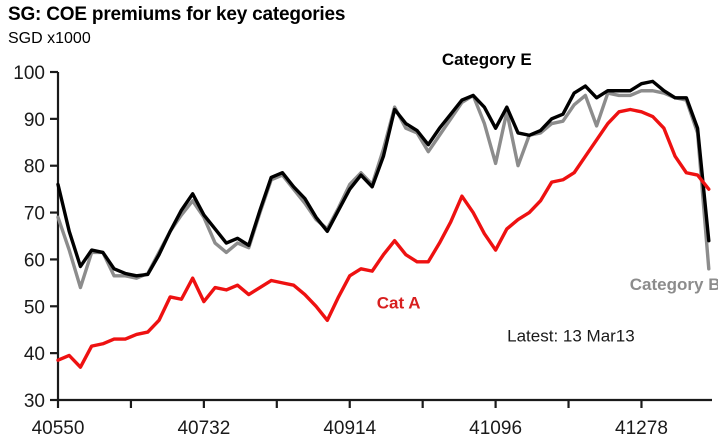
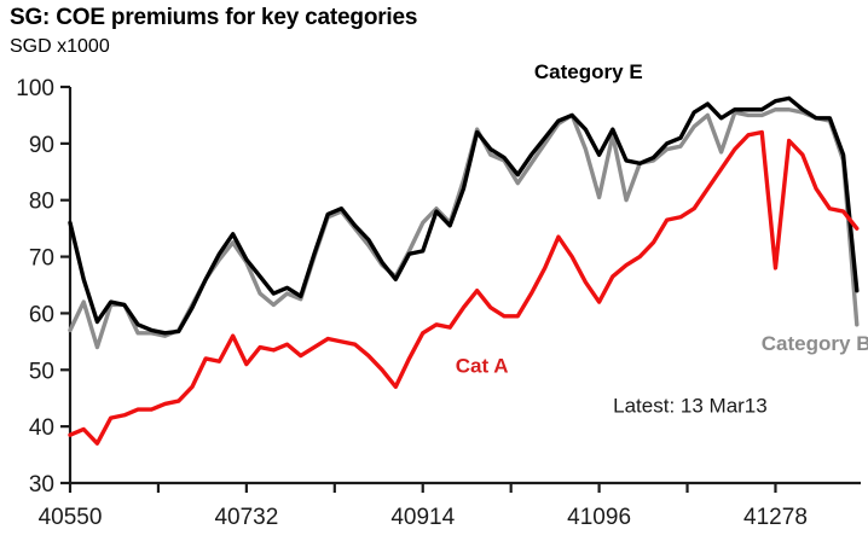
Category B/40550: 69 -> 57
Category E/40914: 75 -> 71
Cat A/41278: 92 -> 68
